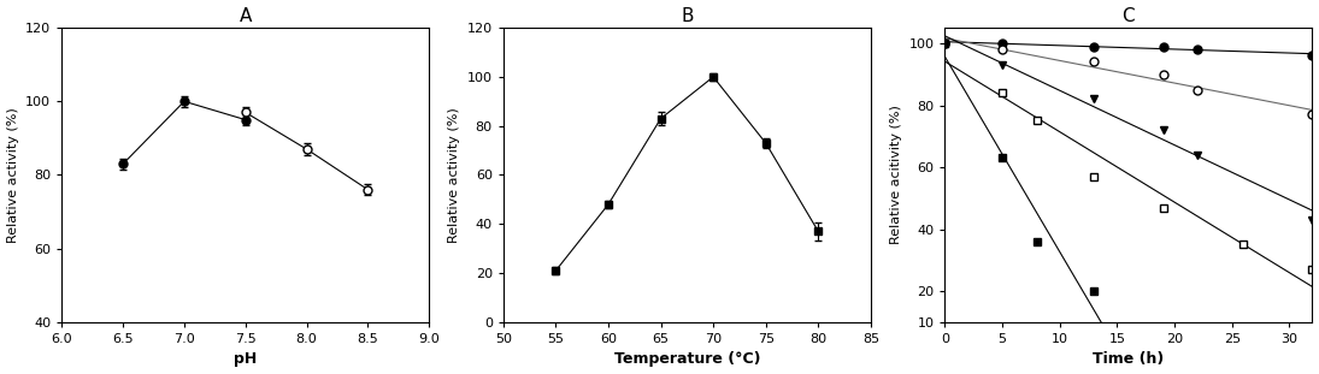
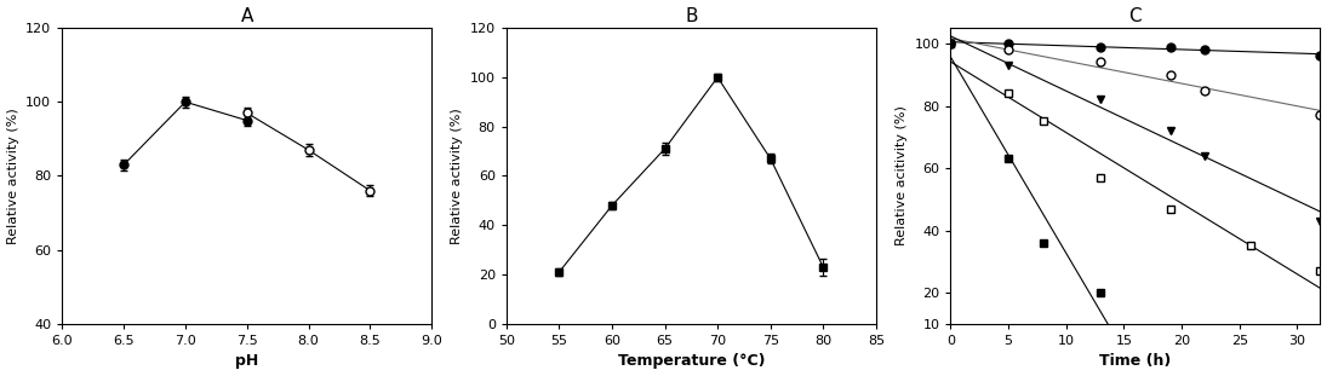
B/65: 83 -> 71
B/75: 73 -> 67
B/80: 37 -> 23
